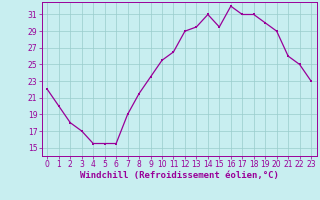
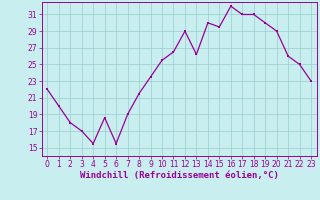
5: 15.5 -> 18.6
13: 29.5 -> 26.2
14: 31.0 -> 30.0
